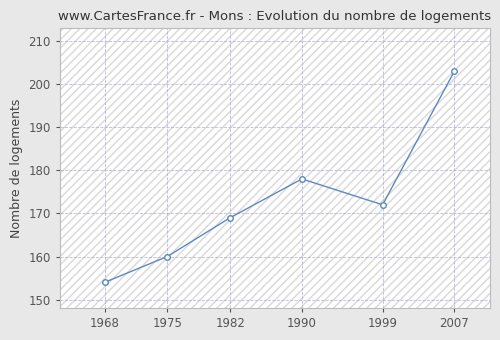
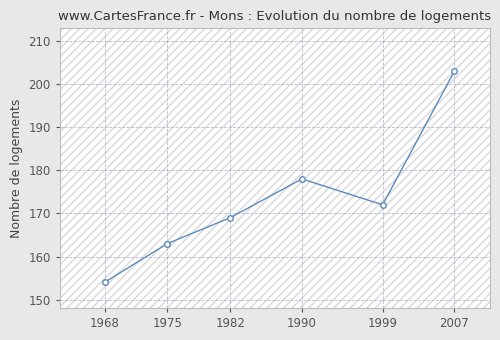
1975: 160 -> 163
